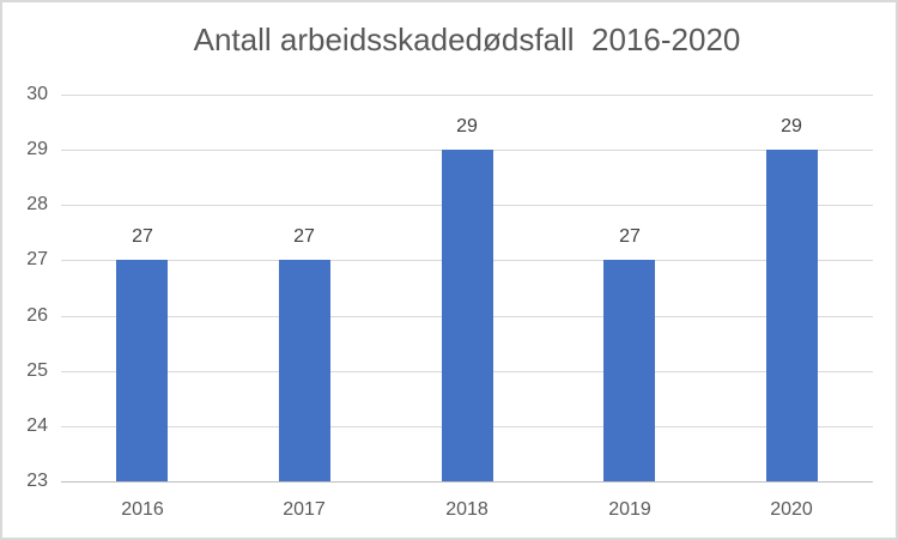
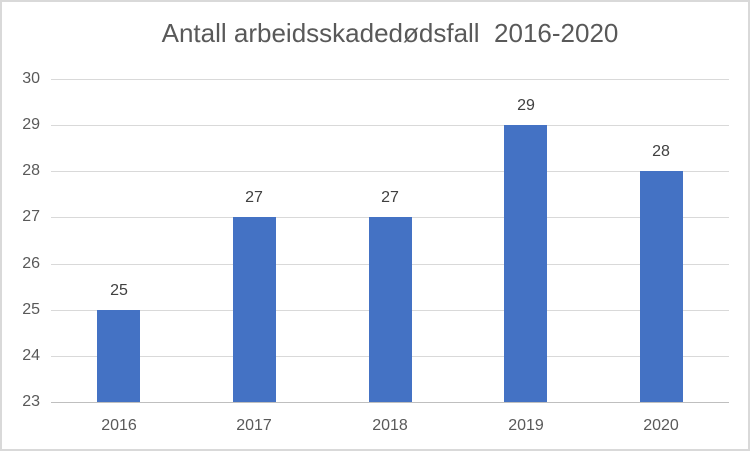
2016: 27 -> 25
2018: 29 -> 27
2019: 27 -> 29
2020: 29 -> 28
